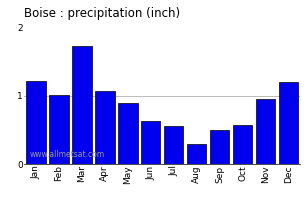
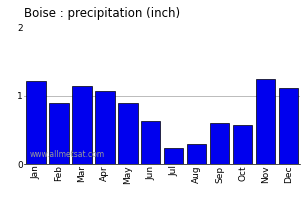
Feb: 1.02 -> 0.90
Mar: 1.74 -> 1.14
Jul: 0.56 -> 0.24
Sep: 0.50 -> 0.60
Nov: 0.96 -> 1.25
Dec: 1.20 -> 1.12
